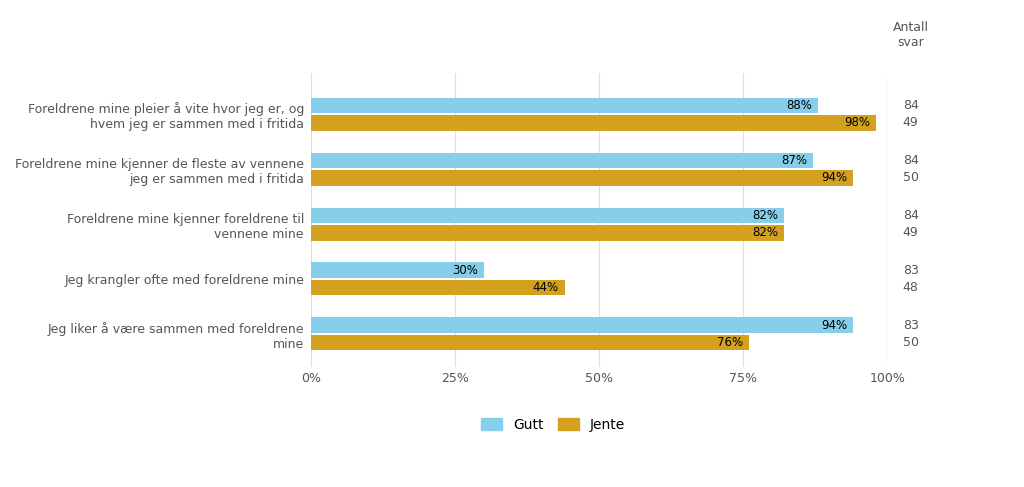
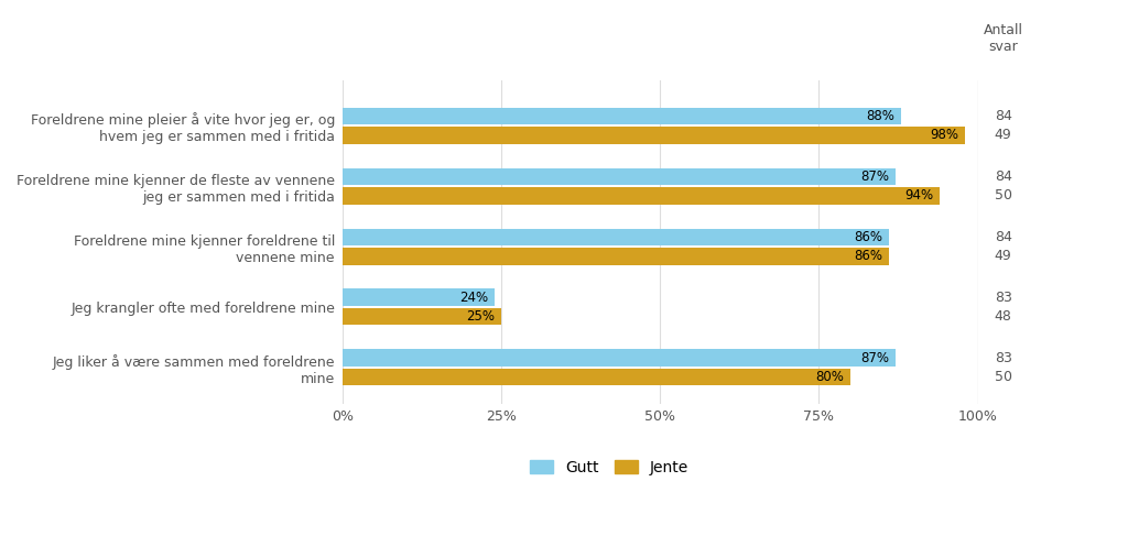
Gutt/Foreldrene mine kjenner foreldrene til vennene mine: 82% -> 86%
Jente/Foreldrene mine kjenner foreldrene til vennene mine: 82% -> 86%
Gutt/Jeg krangler ofte med foreldrene mine: 30% -> 24%
Jente/Jeg krangler ofte med foreldrene mine: 44% -> 25%
Gutt/Jeg liker å være sammen med foreldrene mine: 94% -> 87%
Jente/Jeg liker å være sammen med foreldrene mine: 76% -> 80%
